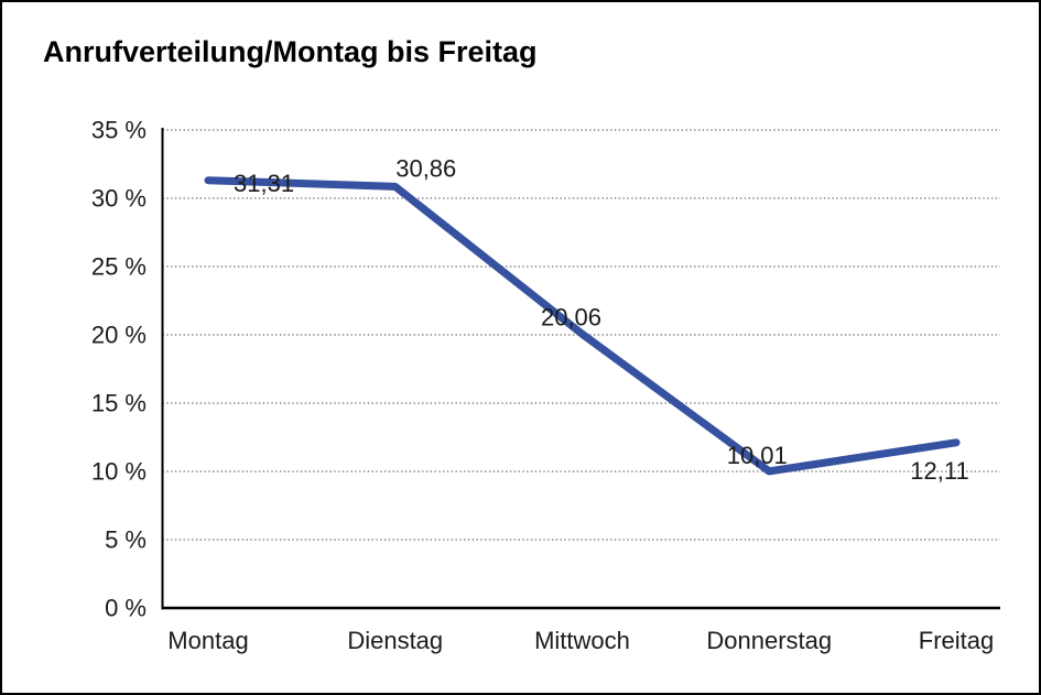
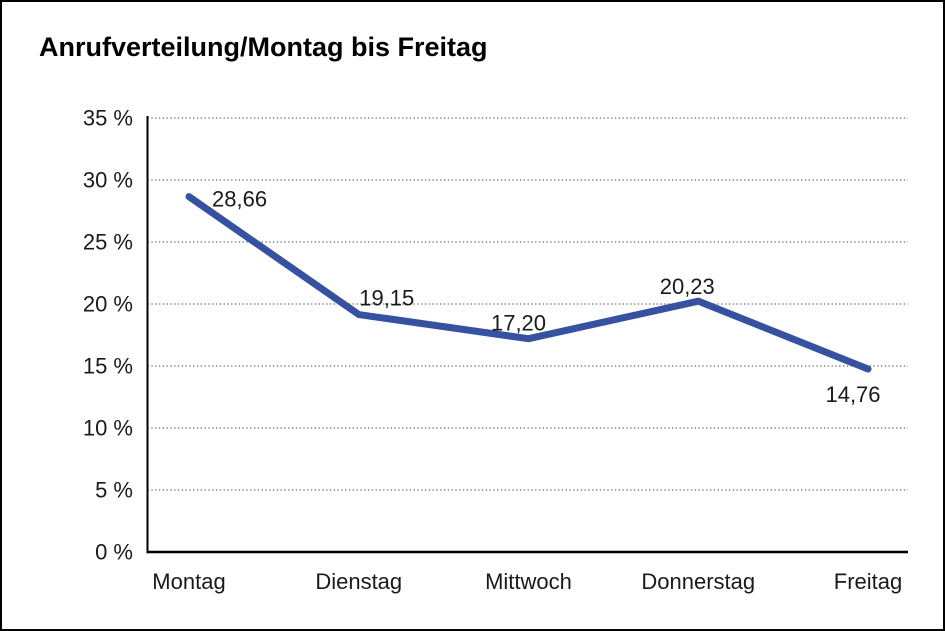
Montag: 31,31 -> 28,66
Dienstag: 30,86 -> 19,15
Mittwoch: 20,06 -> 17,20
Donnerstag: 10,01 -> 20,23
Freitag: 12,11 -> 14,76
